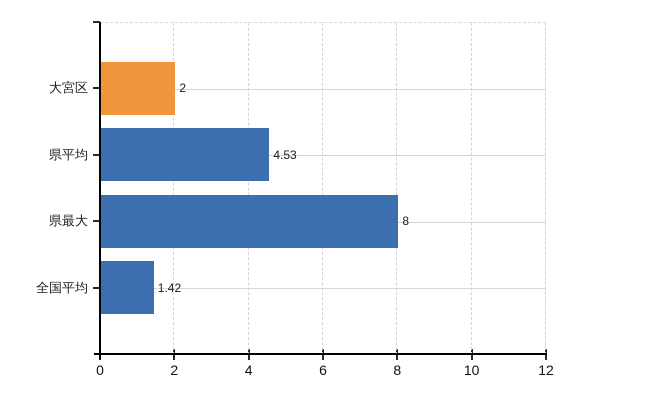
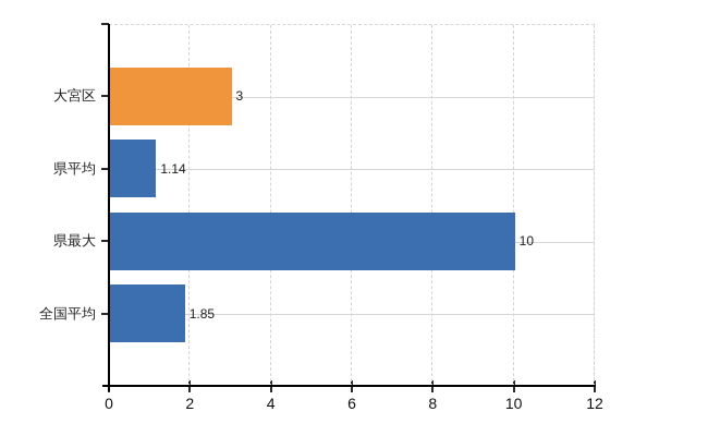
大宮区: 2 -> 3
県平均: 4.53 -> 1.14
県最大: 8 -> 10
全国平均: 1.42 -> 1.85
